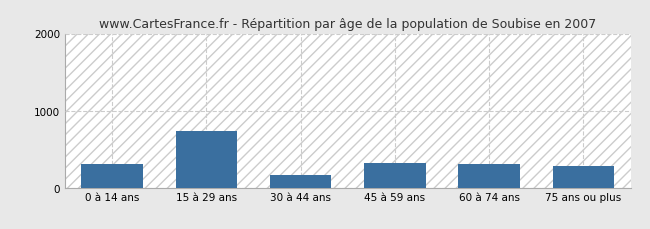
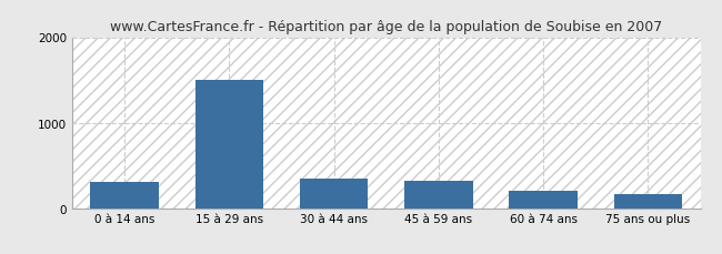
15 à 29 ans: 740 -> 1500
30 à 44 ans: 160 -> 340
60 à 74 ans: 300 -> 200
75 ans ou plus: 280 -> 160
